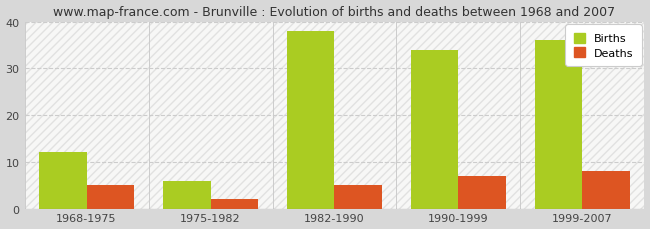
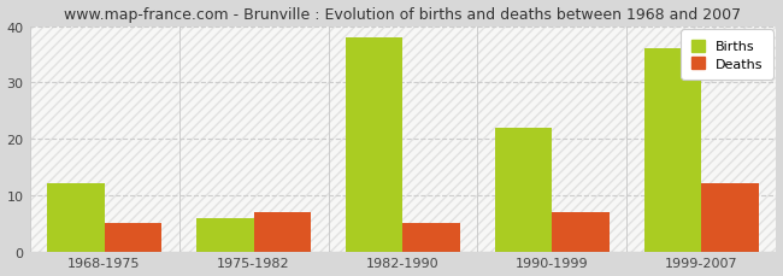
Deaths/1975-1982: 2 -> 7
Births/1990-1999: 34 -> 22
Deaths/1999-2007: 8 -> 12
